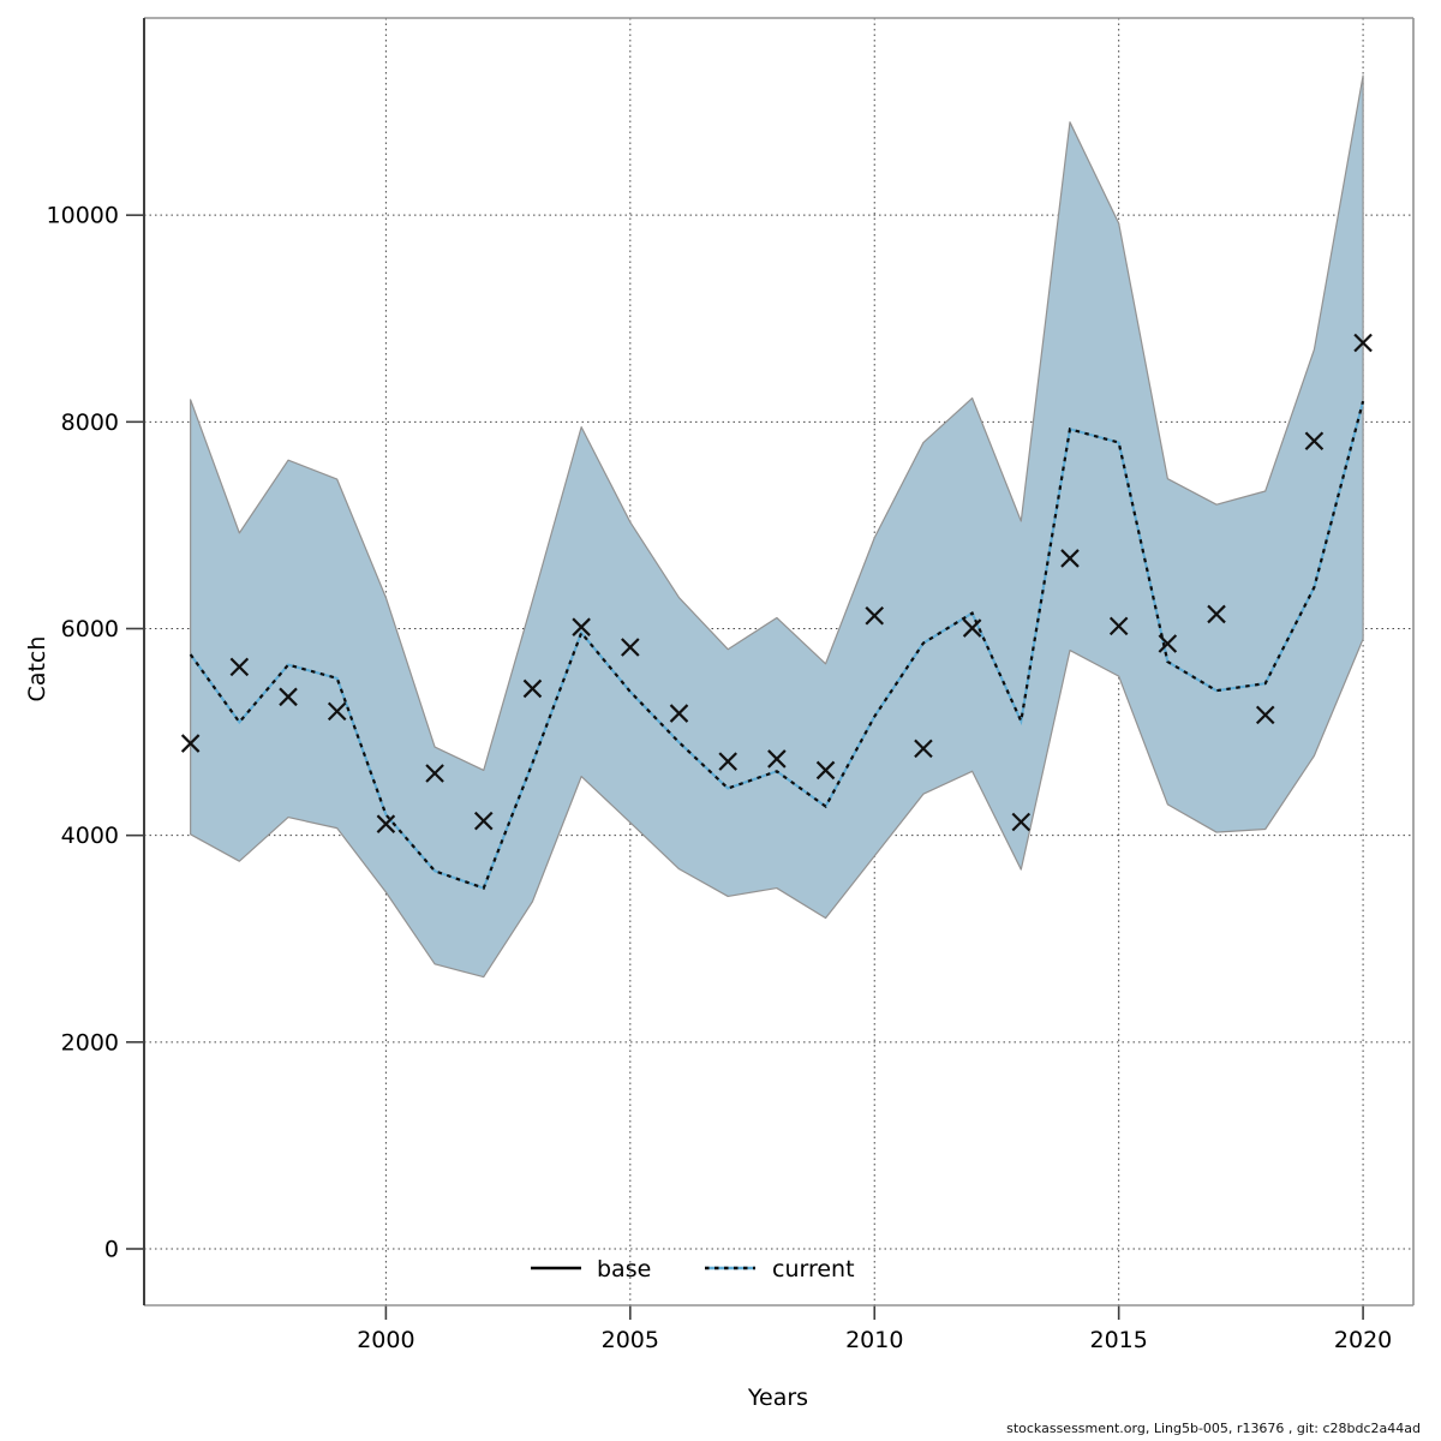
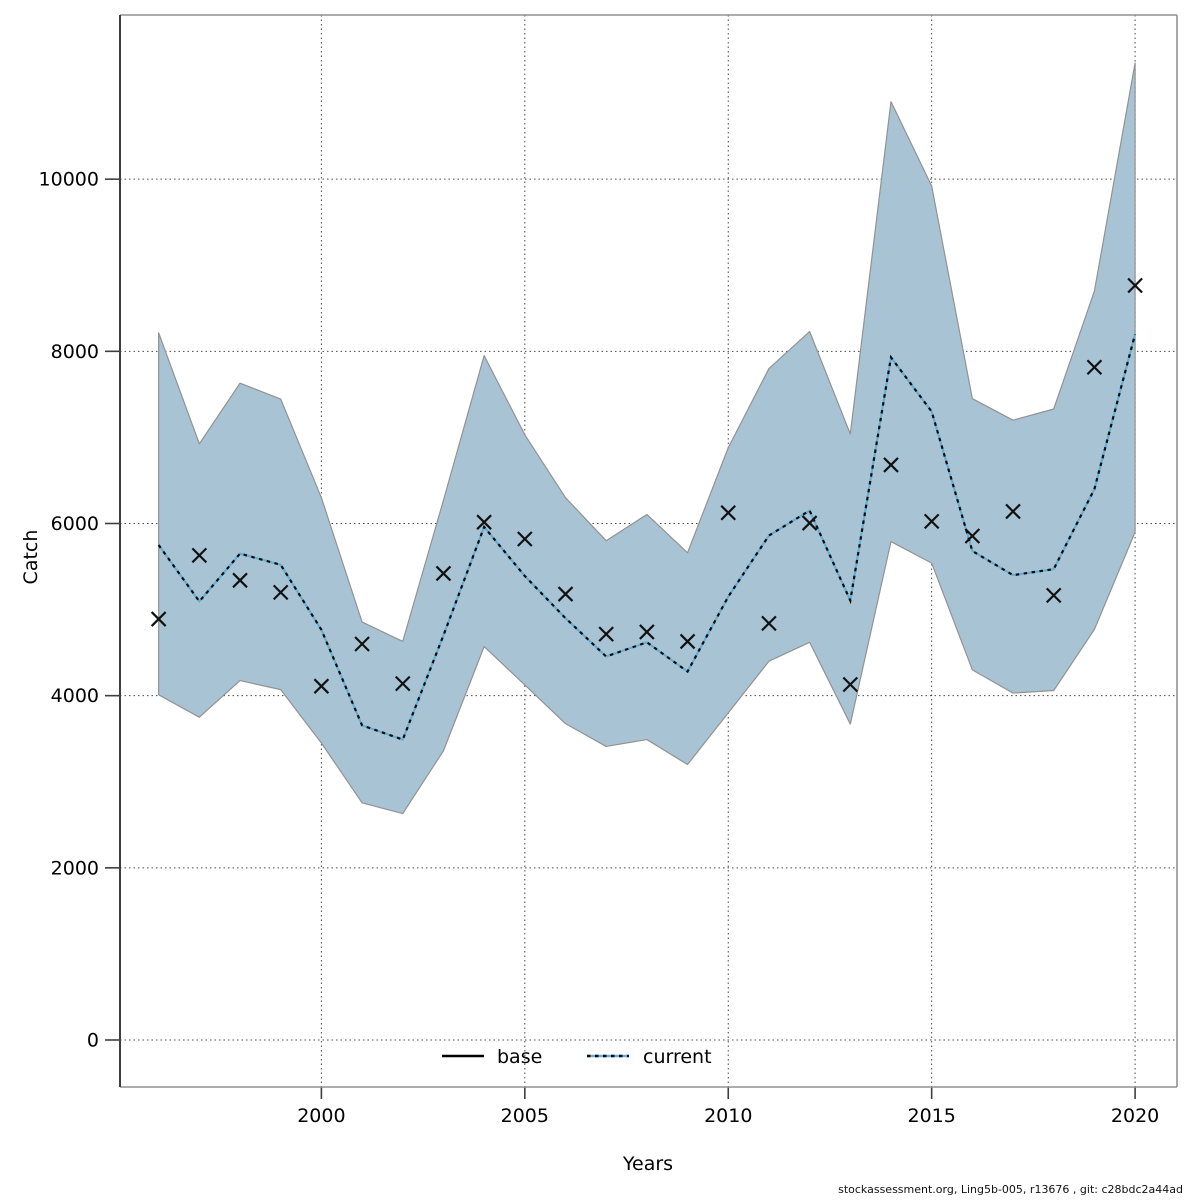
current/2000: 4200 -> 4800
current/2015: 7800 -> 7300
